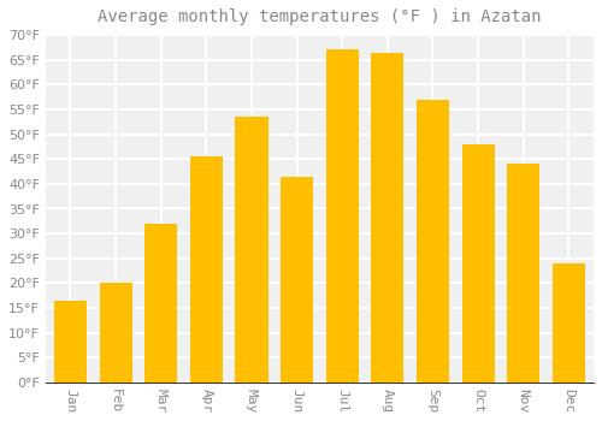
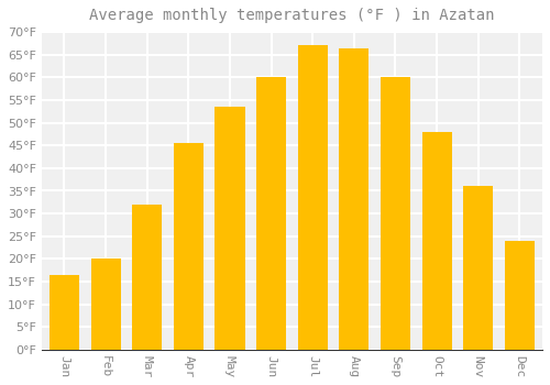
Jun: 41.5°F -> 60.0°F
Sep: 57.0°F -> 60.0°F
Nov: 44.0°F -> 36.0°F
